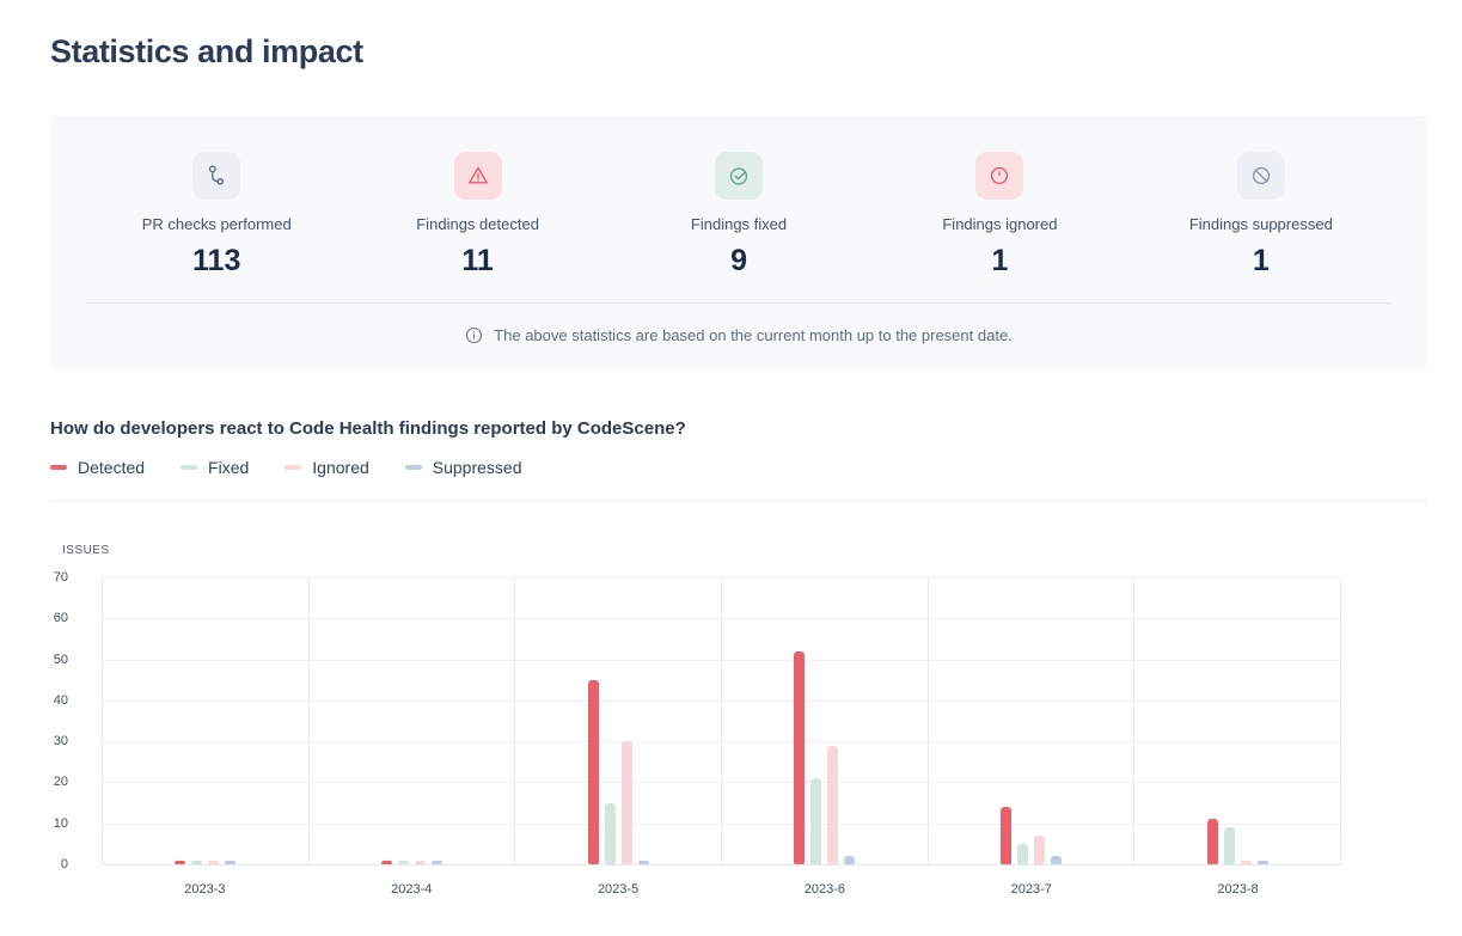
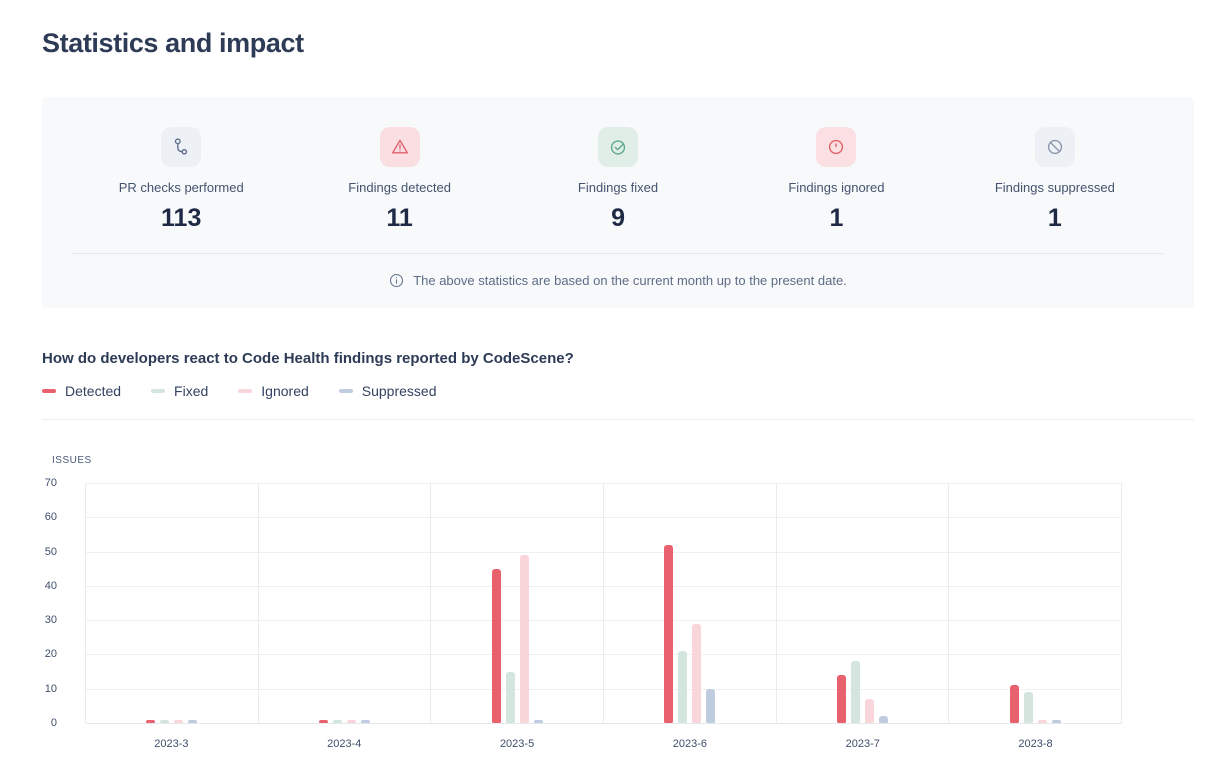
Ignored/2023-5: 30 -> 49
Suppressed/2023-6: 2 -> 10
Fixed/2023-7: 5 -> 18
